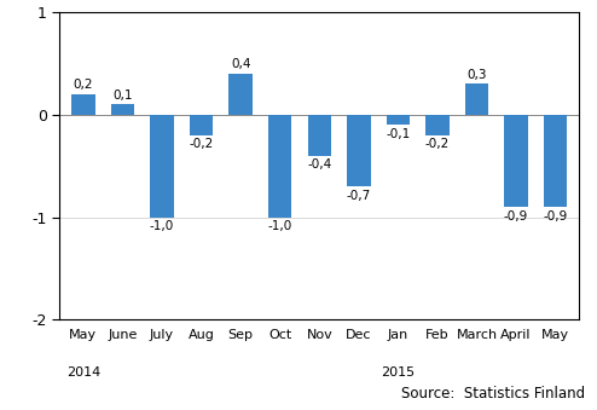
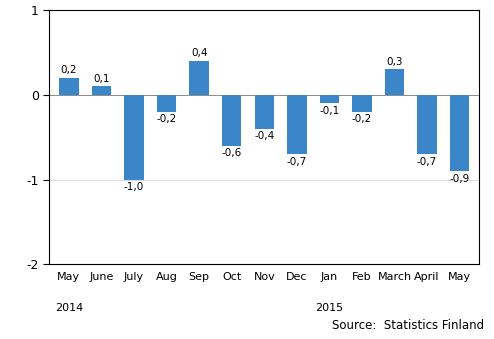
Oct: -1,0 -> -0,6
April: -0,9 -> -0,7
